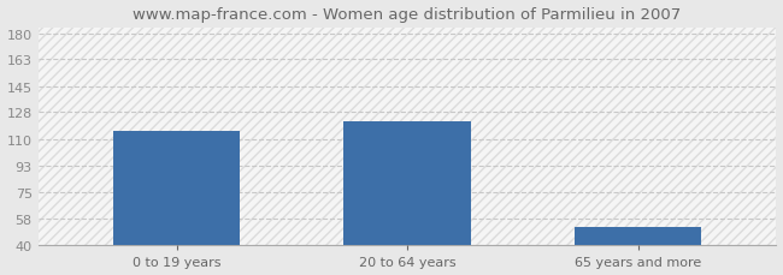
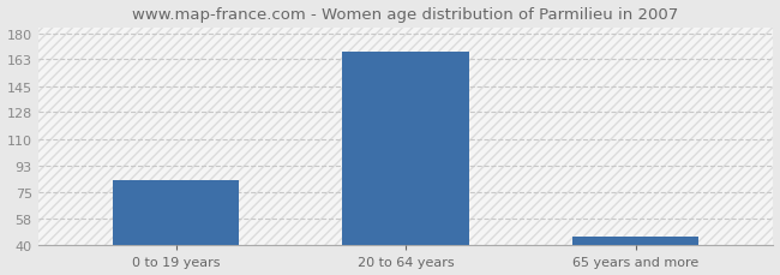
0 to 19 years: 116 -> 83
20 to 64 years: 122 -> 168
65 years and more: 52 -> 46
